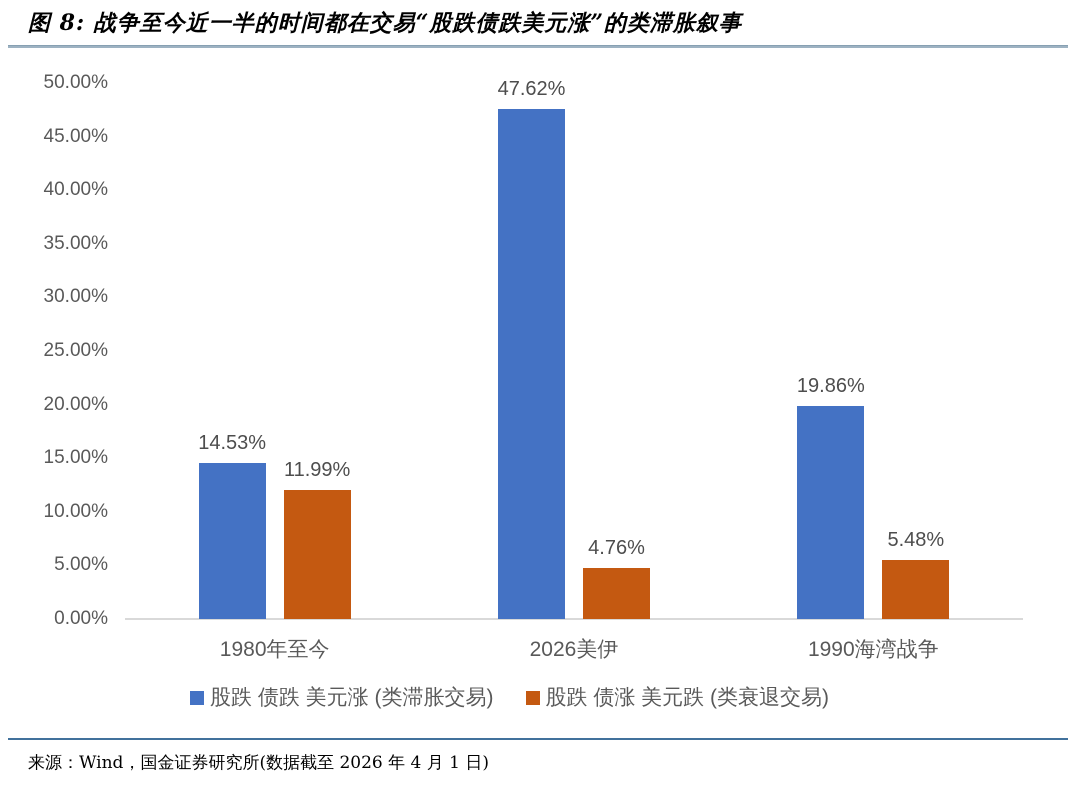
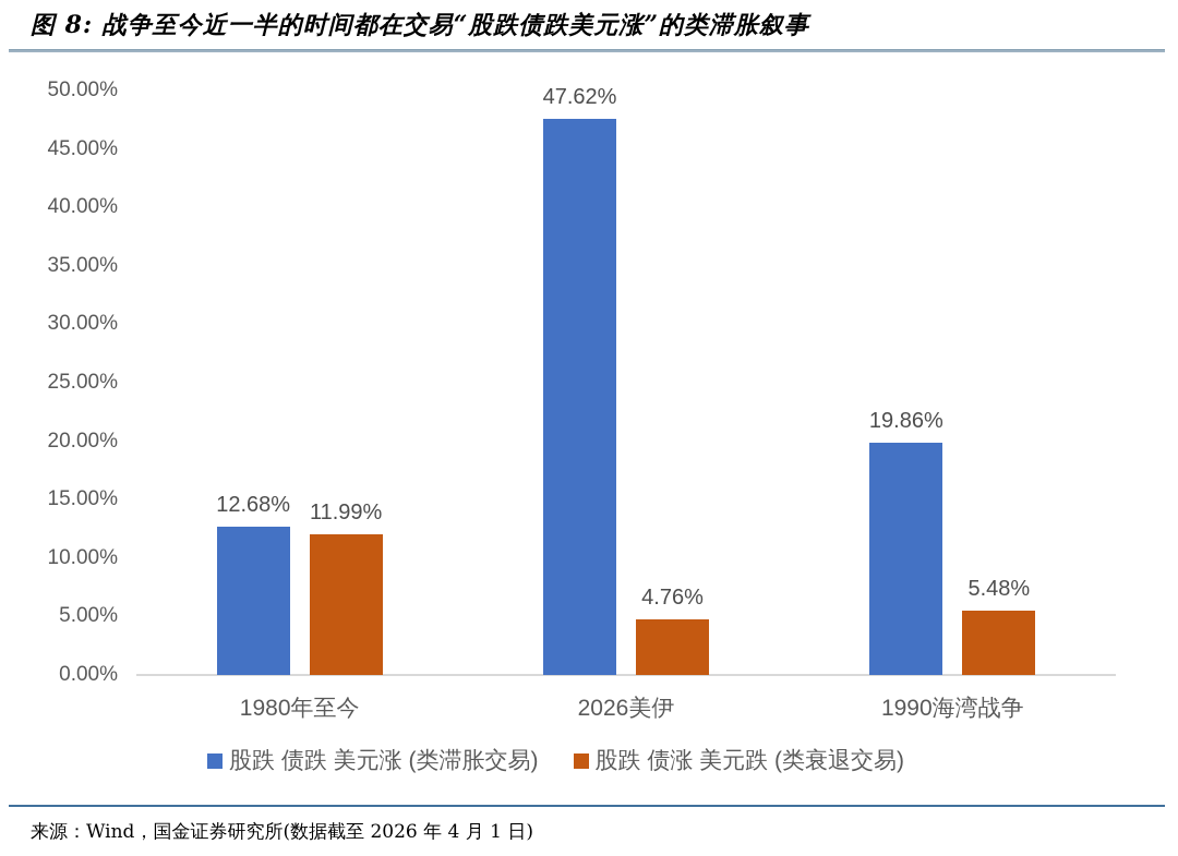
股跌 债跌 美元涨 (类滞胀交易)/1980年至今: 14.53% -> 12.68%
